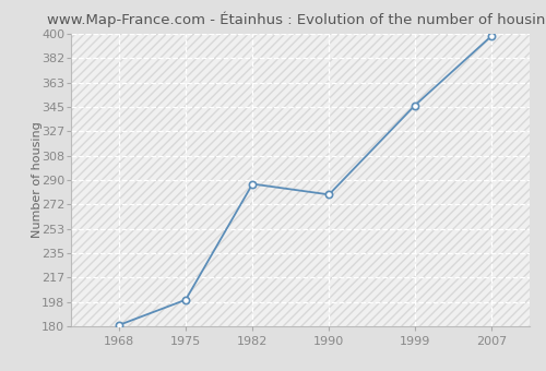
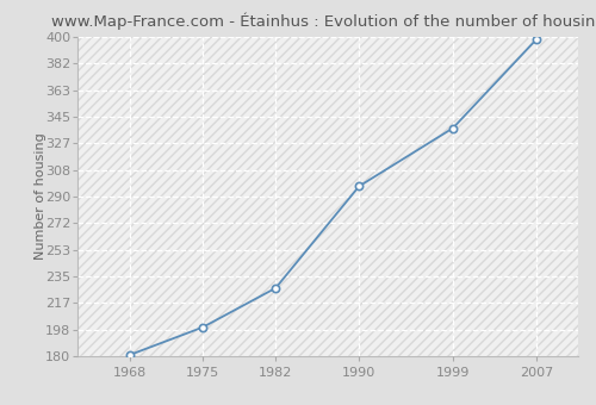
1982: 287 -> 227
1990: 279 -> 297
1999: 346 -> 337
